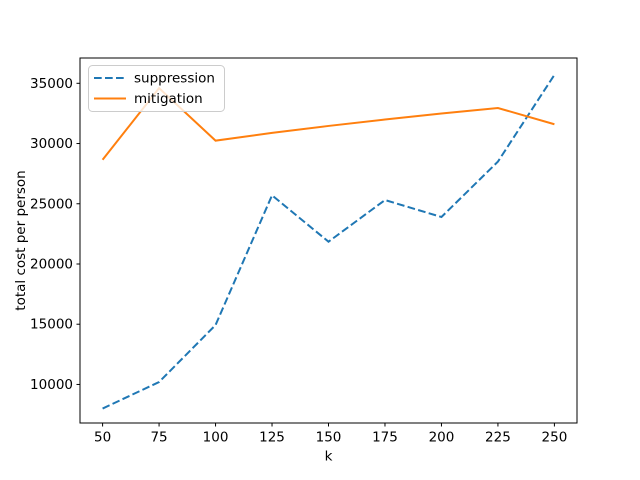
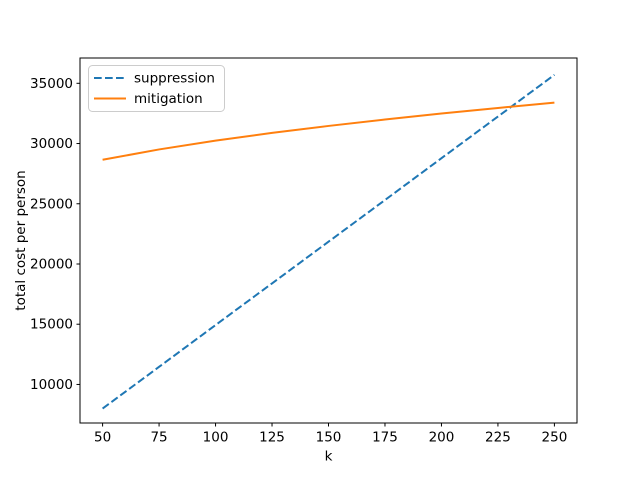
suppression/75: 10200 -> 11500
mitigation/75: 34600 -> 29500
suppression/125: 25700 -> 18400
suppression/200: 23900 -> 28800
suppression/225: 28500 -> 32200
mitigation/250: 31600 -> 33400
